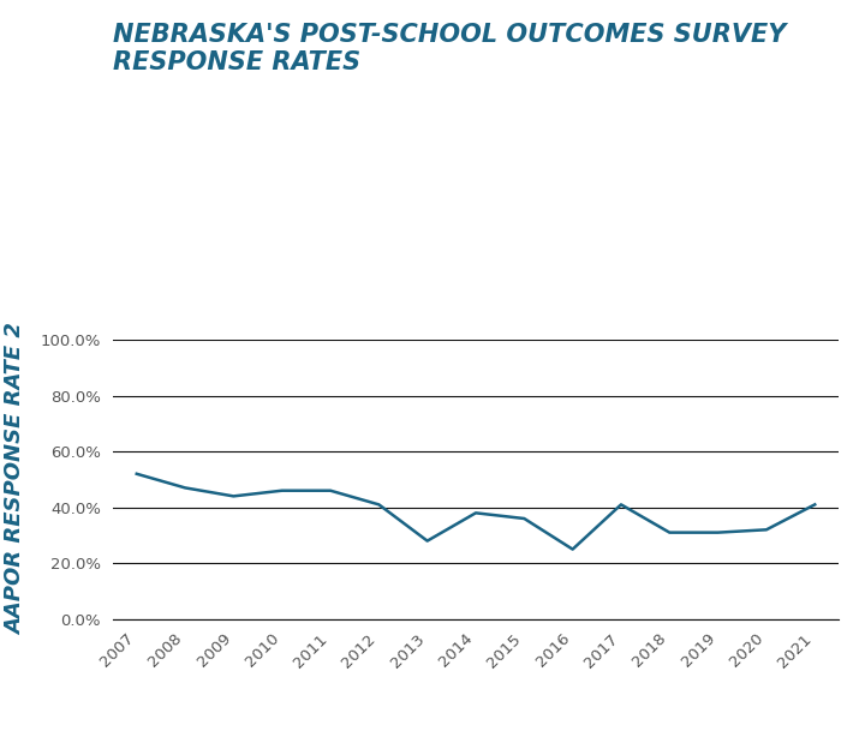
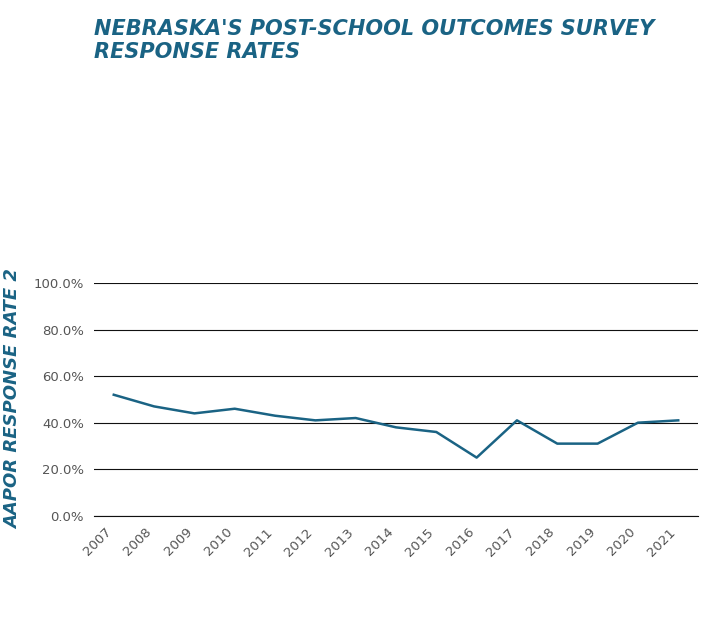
2011: 46% -> 43%
2013: 28% -> 42%
2020: 32% -> 40%
